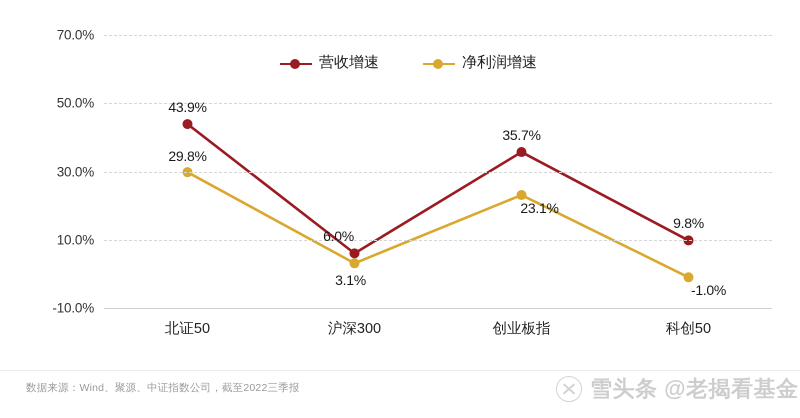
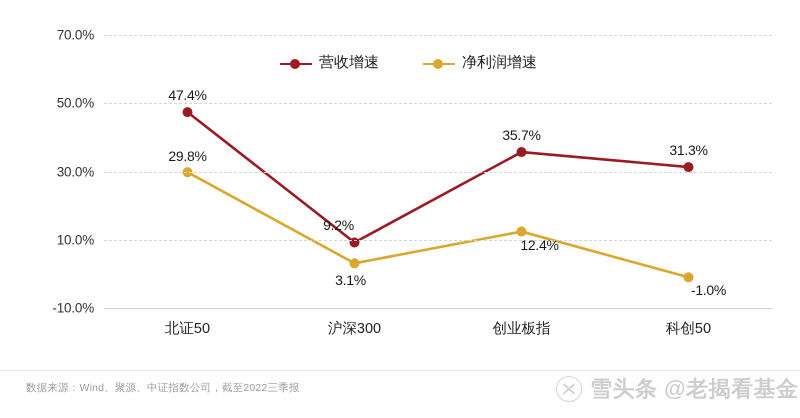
营收增速/北证50: 43.9% -> 47.4%
营收增速/沪深300: 6.0% -> 9.2%
净利润增速/创业板指: 23.1% -> 12.4%
营收增速/科创50: 9.8% -> 31.3%
